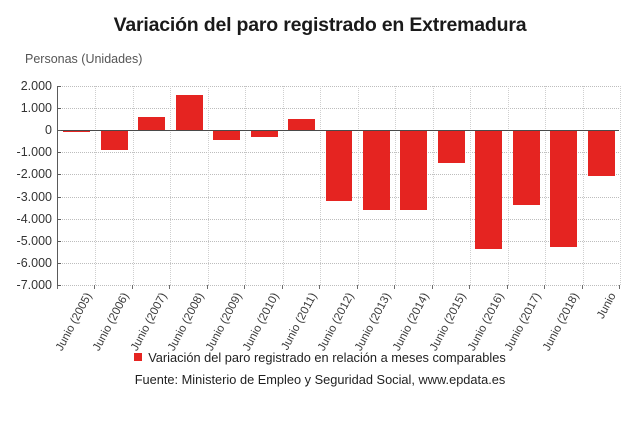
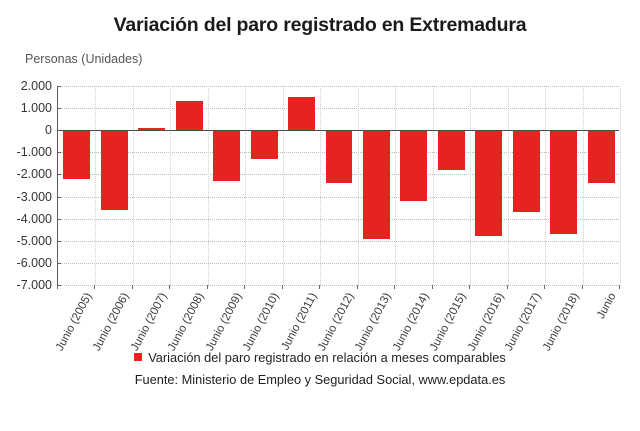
Junio (2005): -100 -> -2200
Junio (2006): -900 -> -3600
Junio (2007): 600 -> 100
Junio (2008): 1600 -> 1300
Junio (2009): -400 -> -2300
Junio (2010): -300 -> -1300
Junio (2011): 500 -> 1500
Junio (2012): -3200 -> -2400
Junio (2013): -3600 -> -4900
Junio (2014): -3600 -> -3200
Junio (2015): -1500 -> -1800
Junio (2016): -5400 -> -4800
Junio (2017): -3400 -> -3700
Junio (2018): -5300 -> -4700
Junio: -2000 -> -2400
